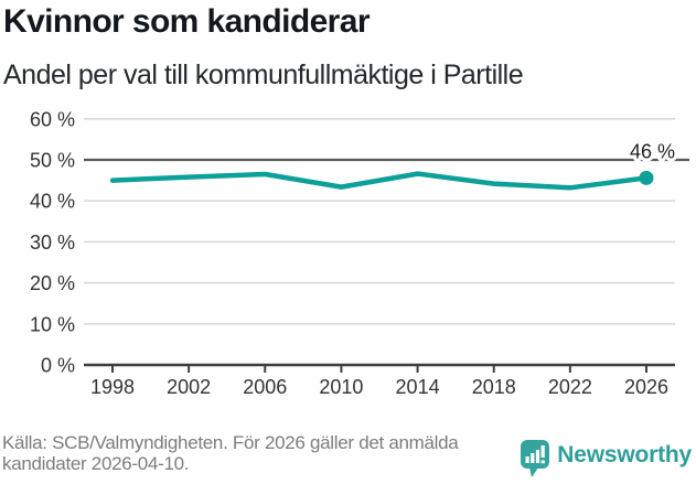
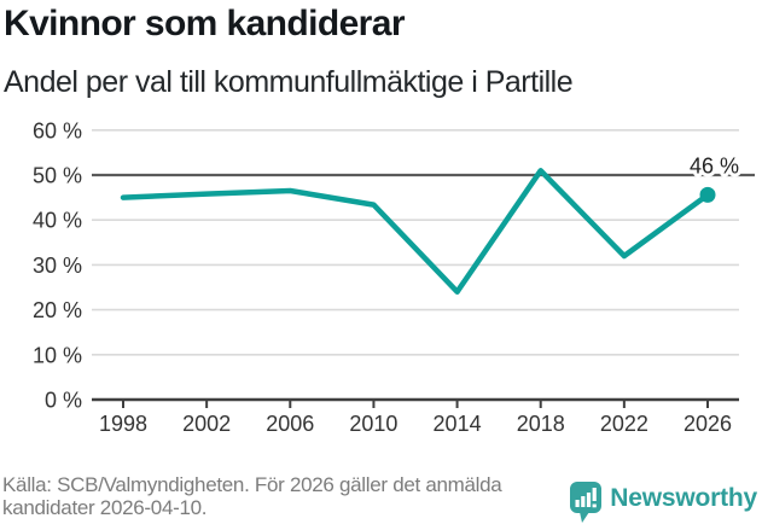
2014: 47% -> 24%
2018: 44% -> 51%
2022: 43% -> 32%
